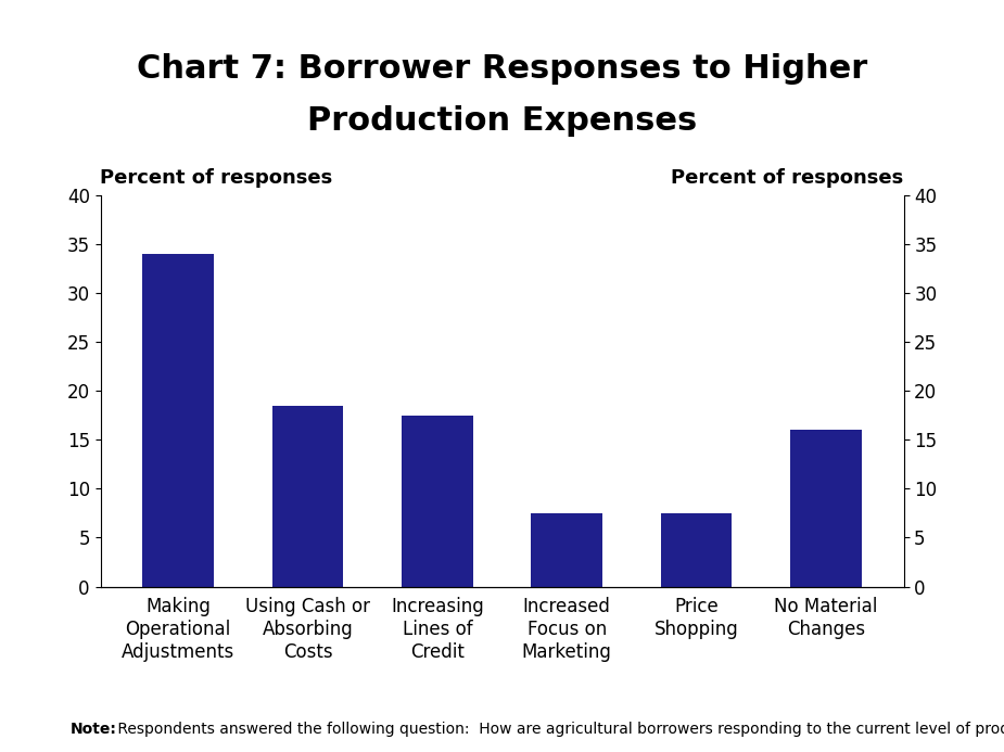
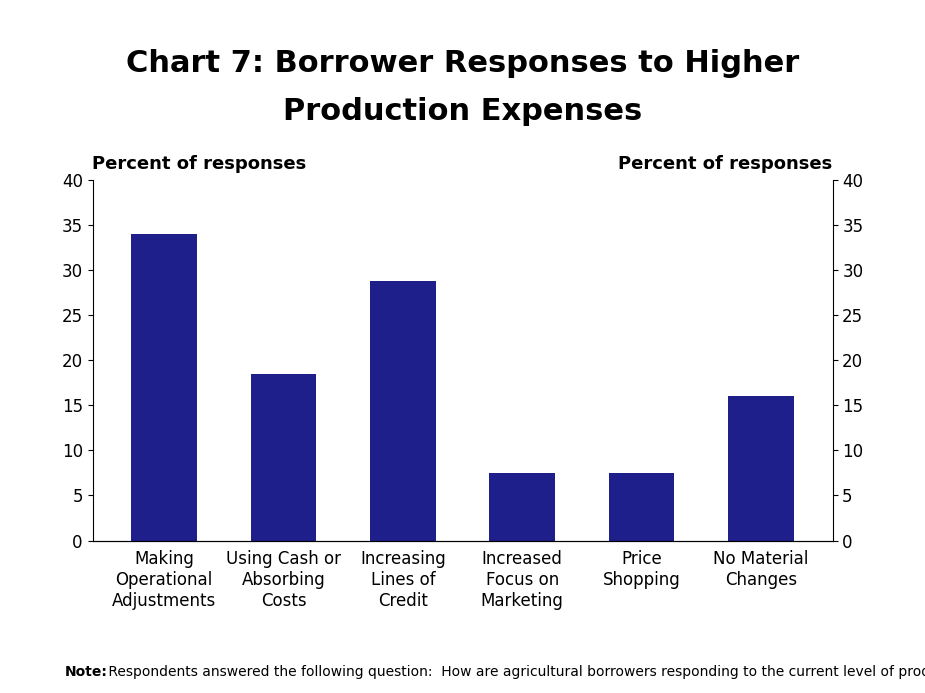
Increasing Lines of Credit: 17.5 -> 28.8
